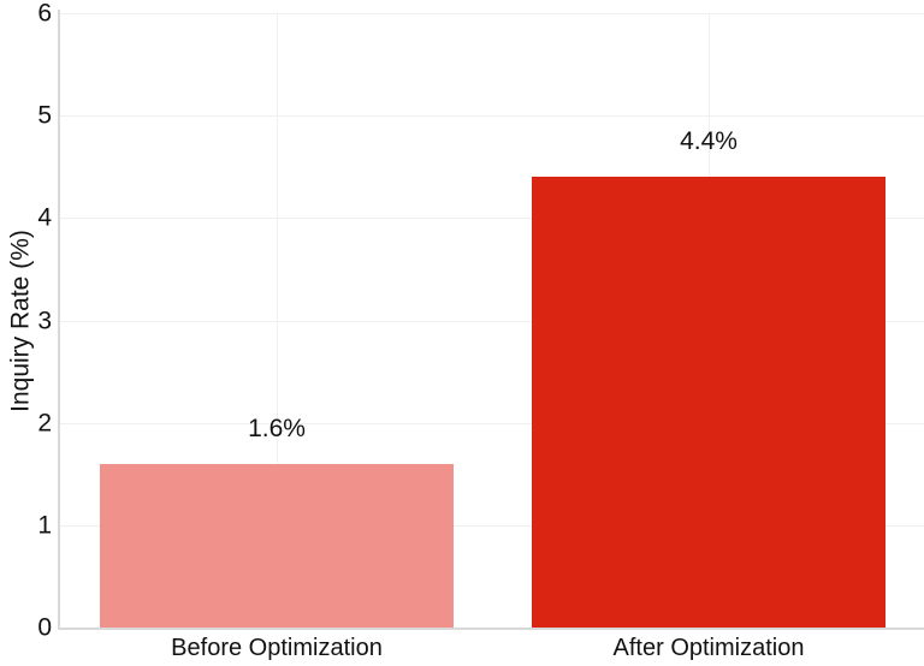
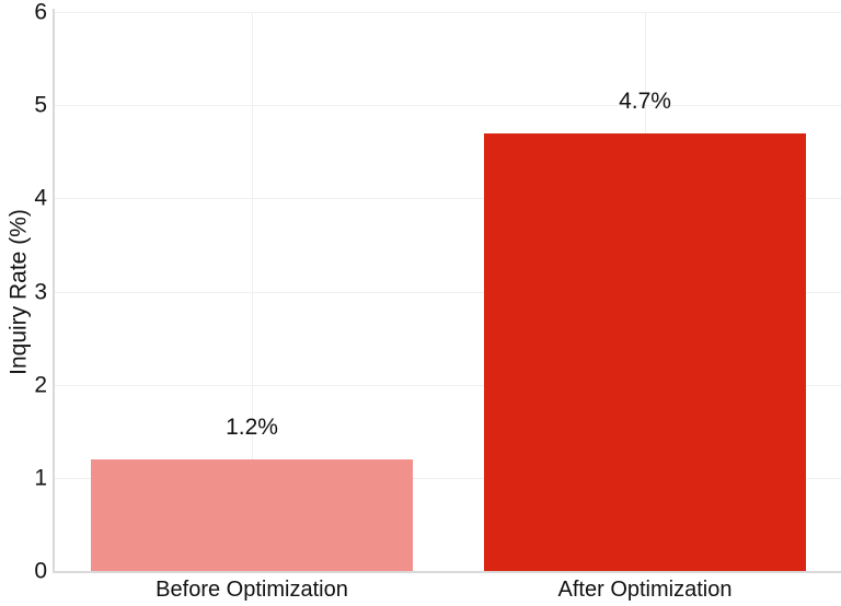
Before Optimization: 1.6% -> 1.2%
After Optimization: 4.4% -> 4.7%
